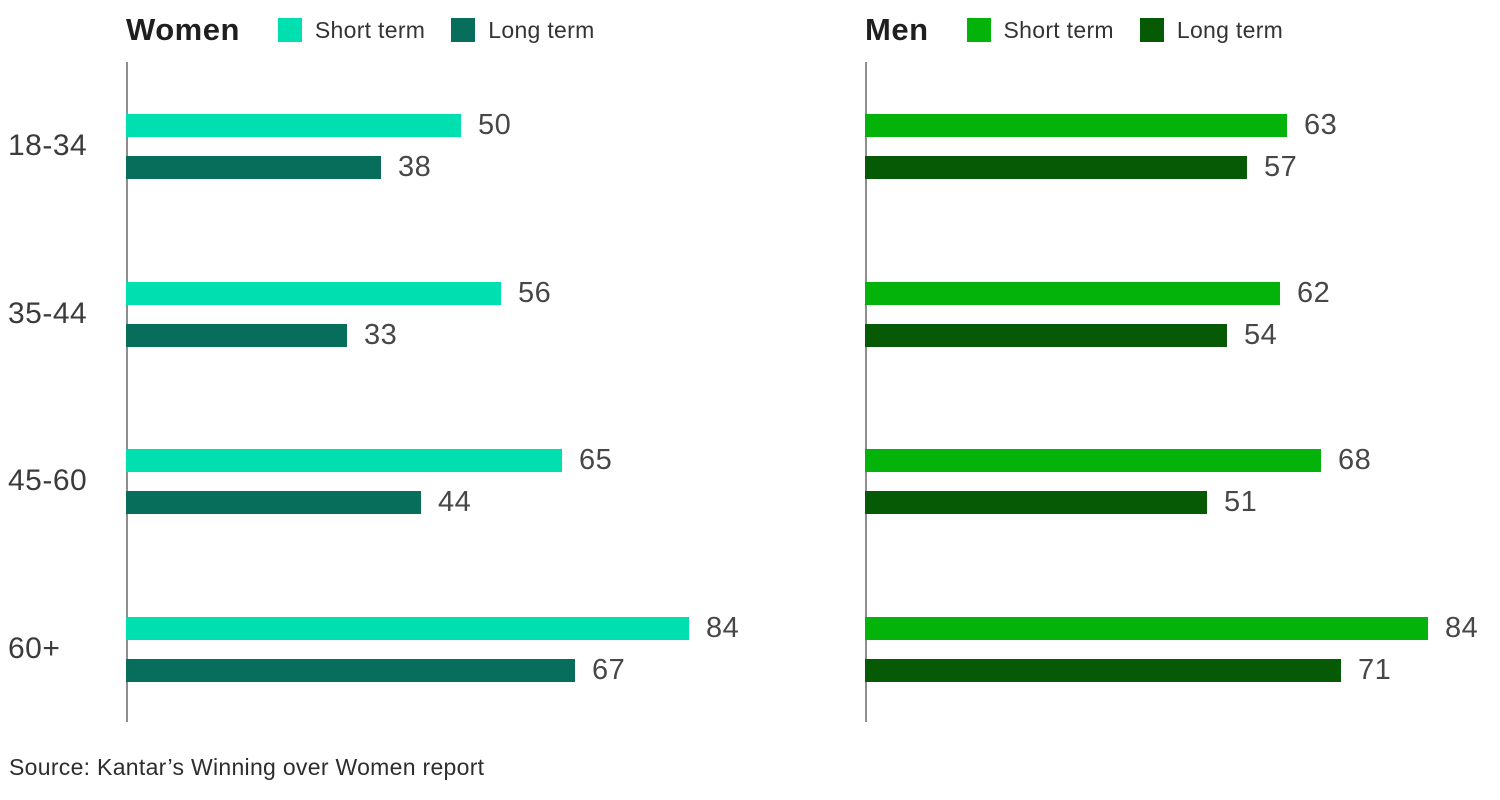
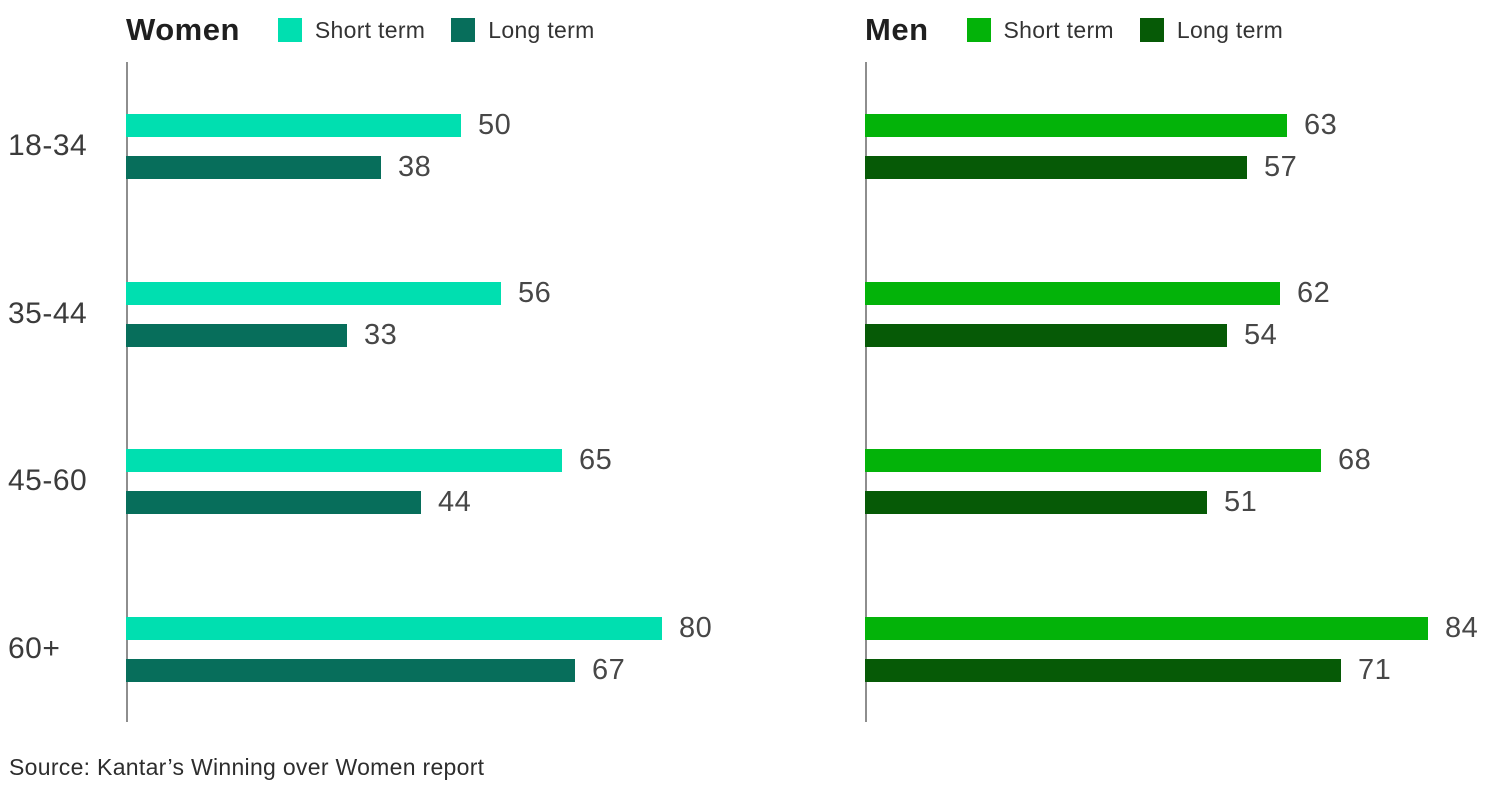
Women/Short term/60+: 84 -> 80
